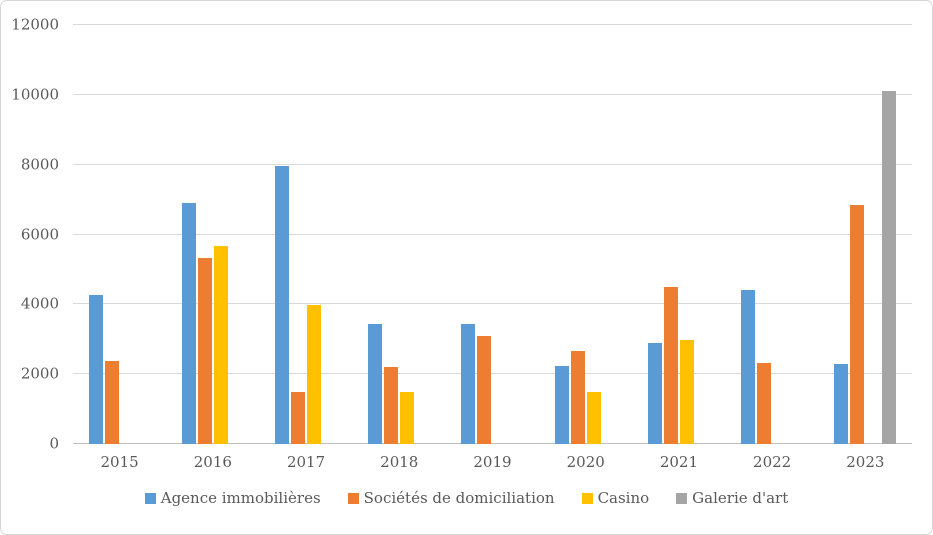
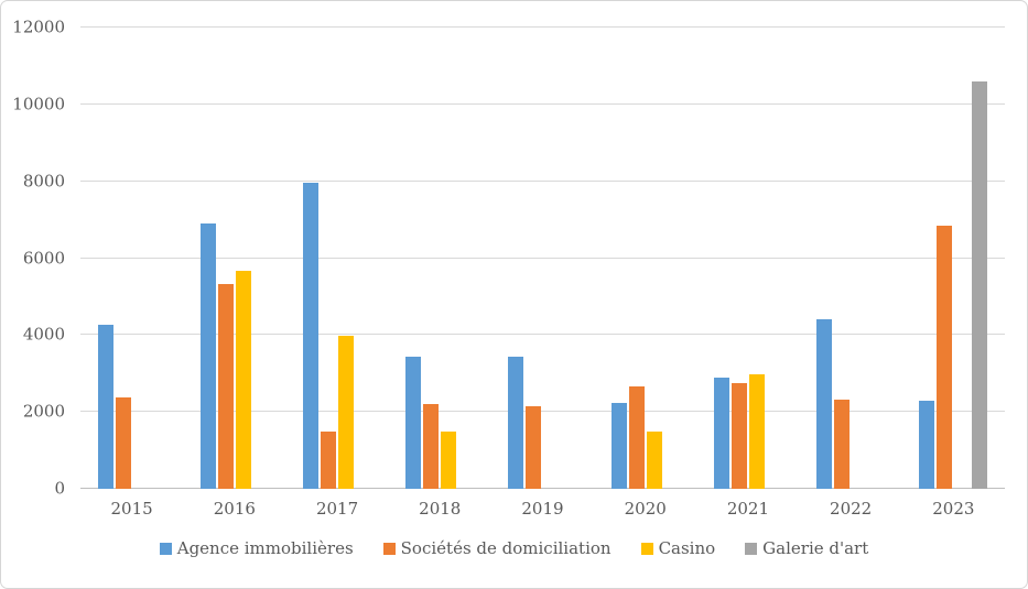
Sociétés de domiciliation/2019: 3100 -> 2100
Sociétés de domiciliation/2021: 4500 -> 2800
Galerie d'art/2023: 10100 -> 10600
